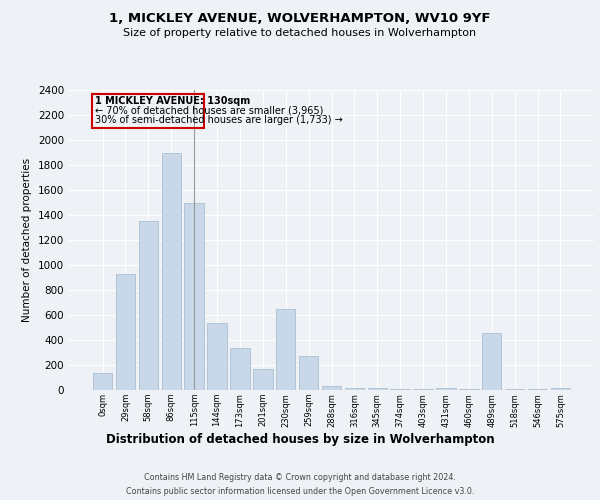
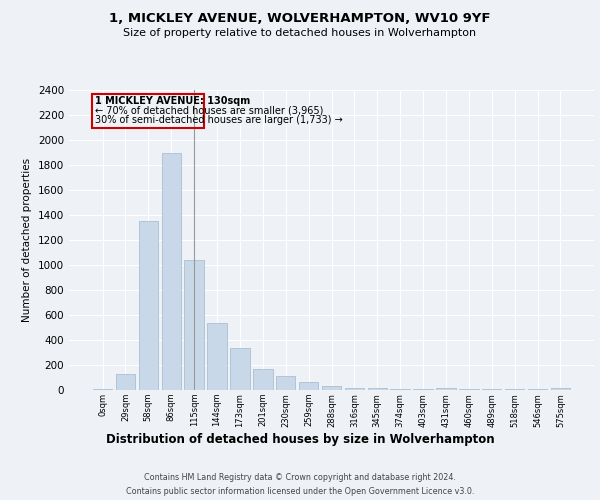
0sqm: 140 -> 10
29sqm: 930 -> 130
115sqm: 1500 -> 1040
230sqm: 650 -> 110
259sqm: 270 -> 60
489sqm: 460 -> 0
